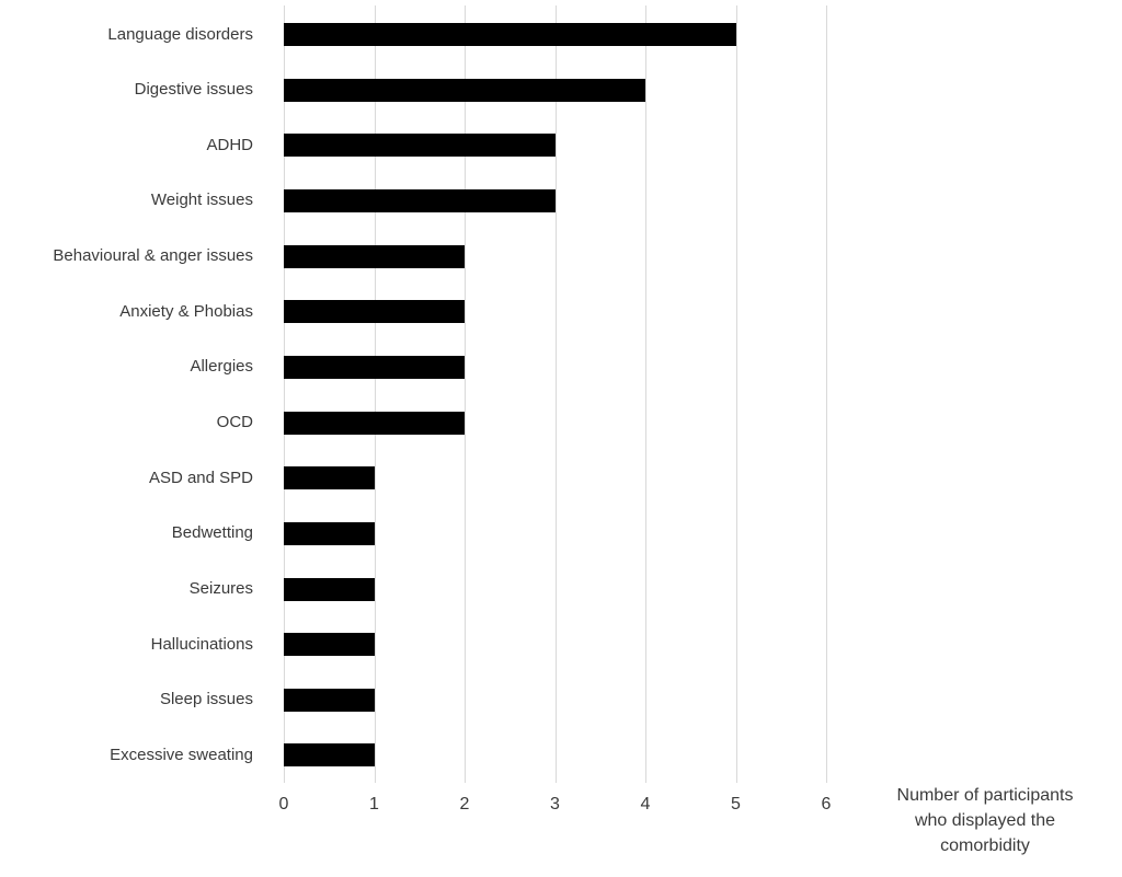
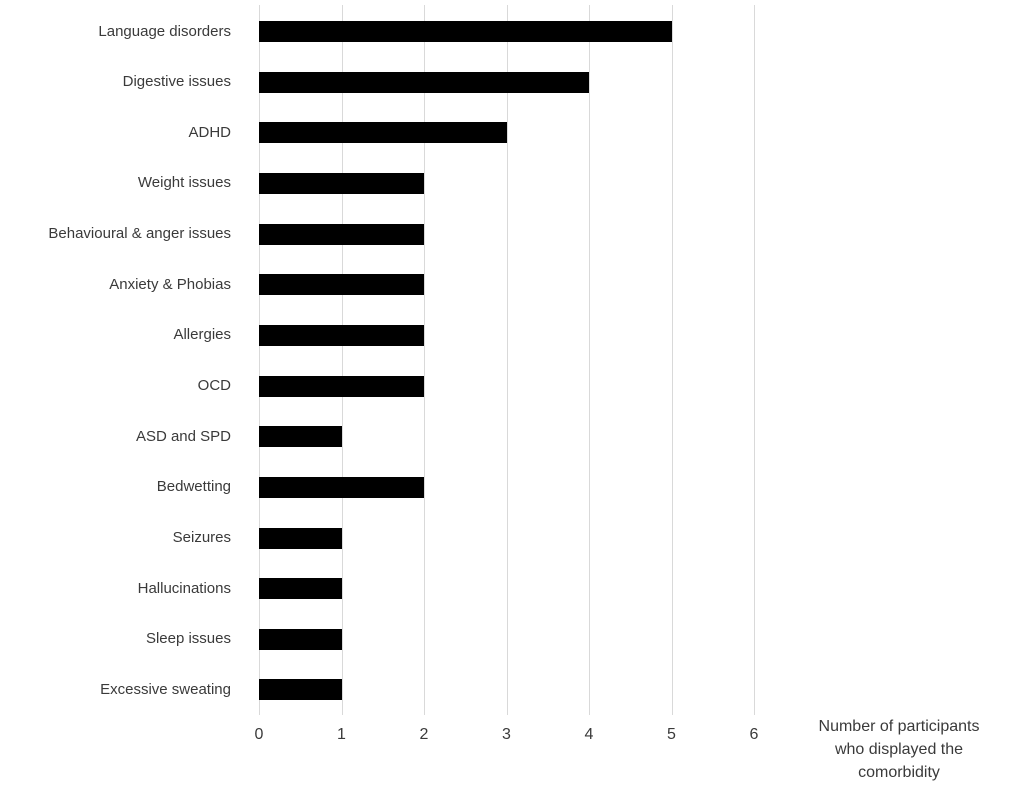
Weight issues: 3 -> 2
Bedwetting: 1 -> 2
